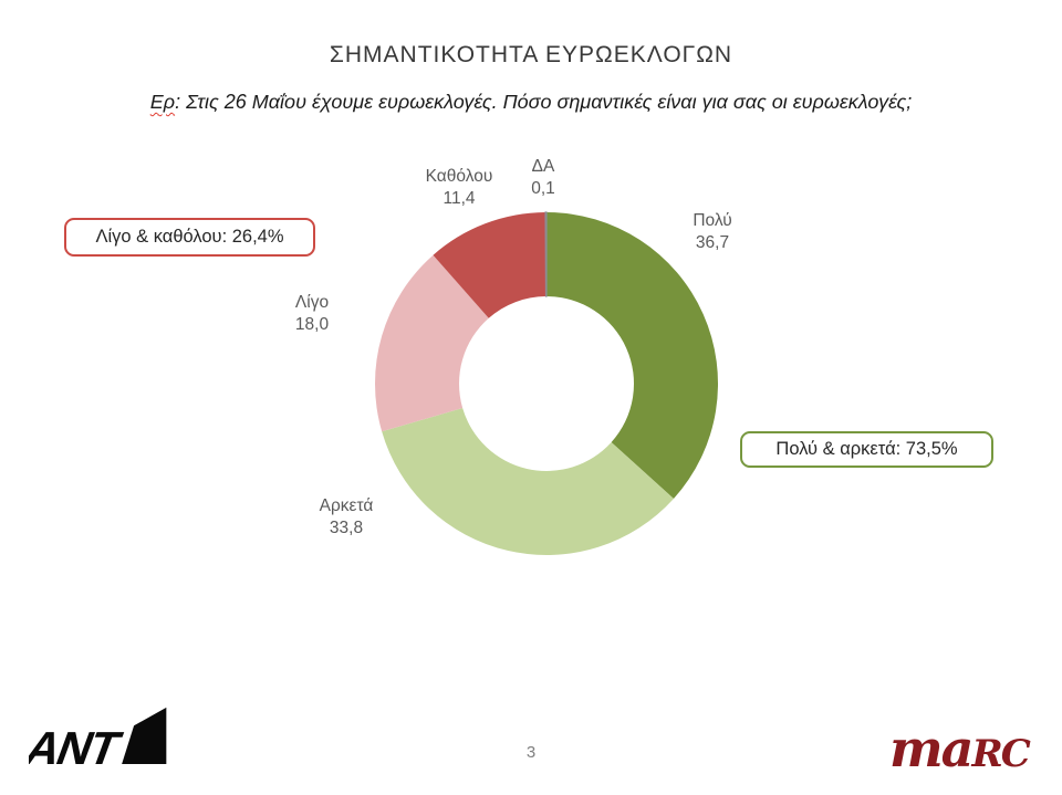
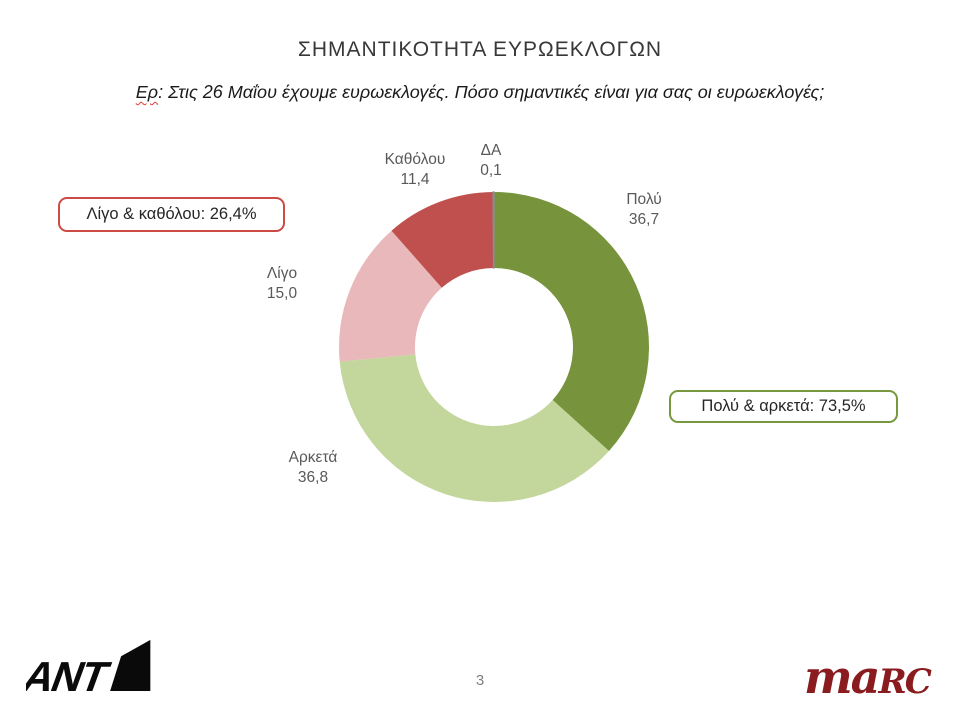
Αρκετά: 33,8 -> 36,8
Λίγο: 18,0 -> 15,0
